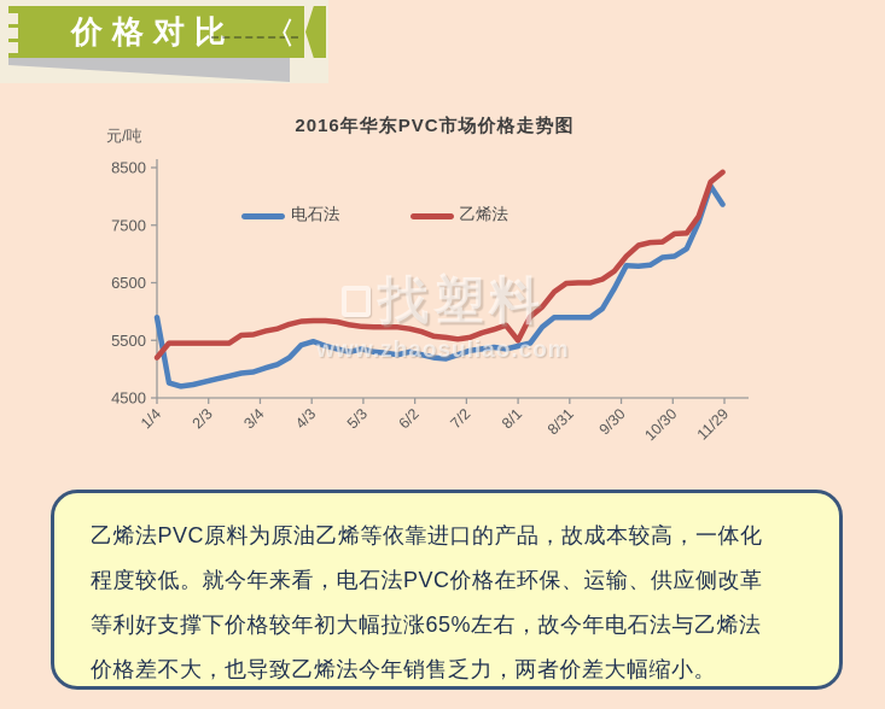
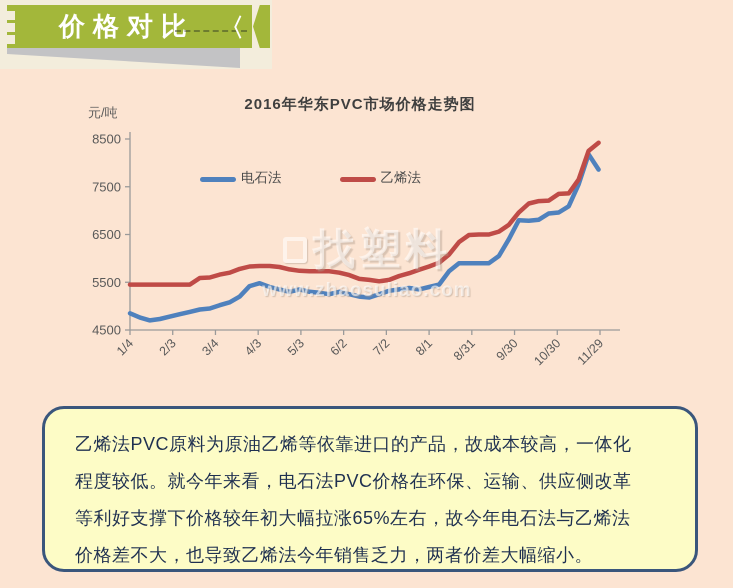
电石法/1/4: 5900 -> 4800
乙烯法/1/4: 5200 -> 5400
乙烯法/8/1: 5500 -> 5800
